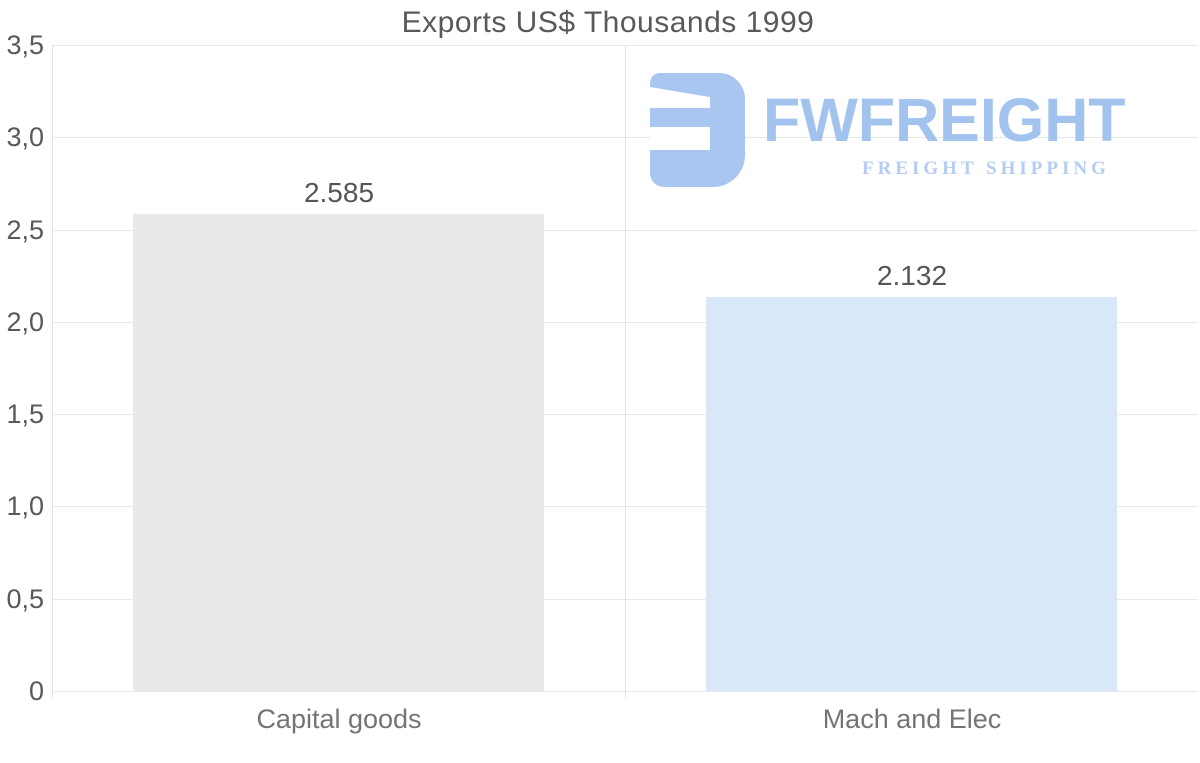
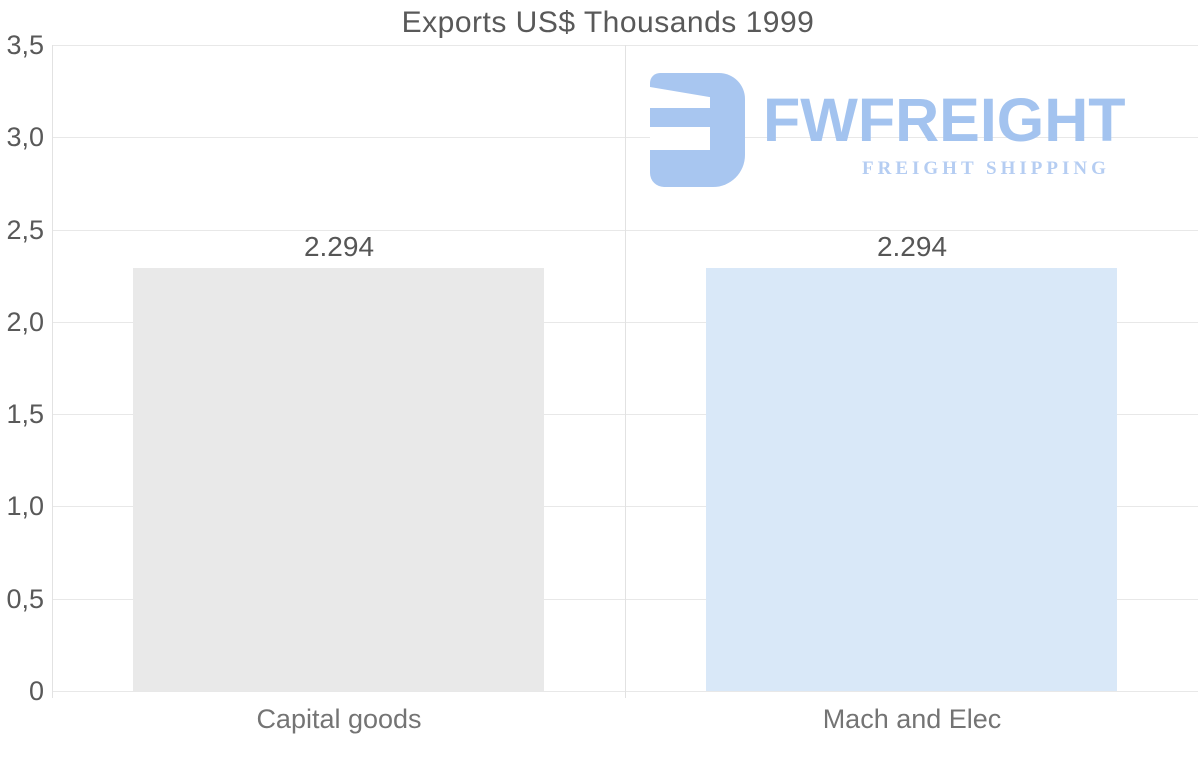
Capital goods: 2.585 -> 2.294
Mach and Elec: 2.132 -> 2.294
